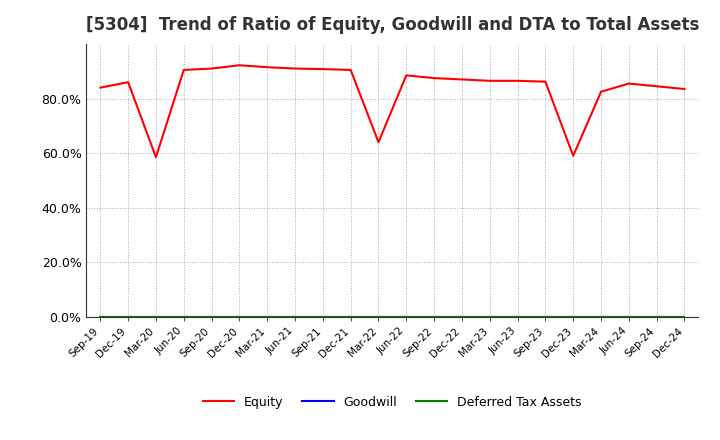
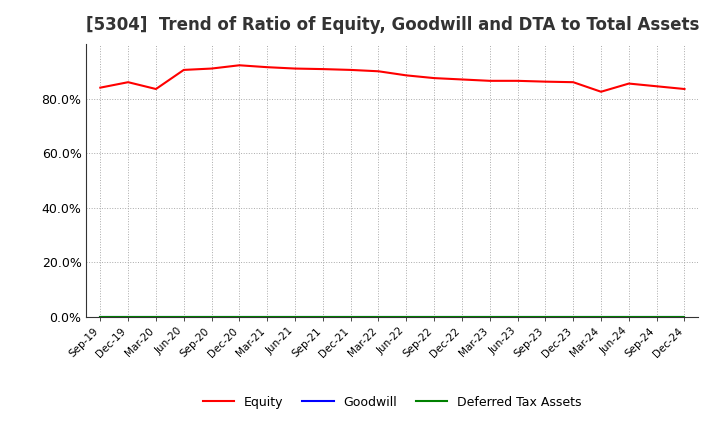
Equity/Mar-20: 58.5% -> 83.5%
Equity/Mar-22: 64.0% -> 90.0%
Equity/Dec-23: 59.0% -> 86.0%
